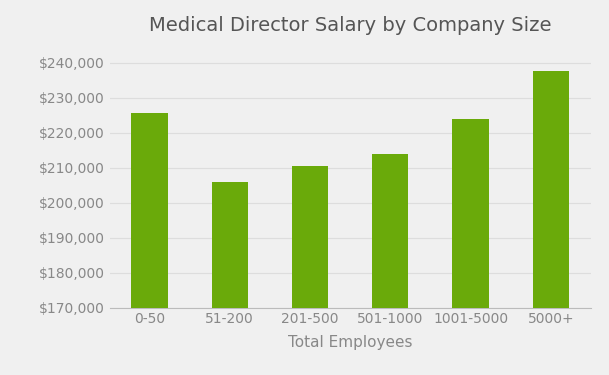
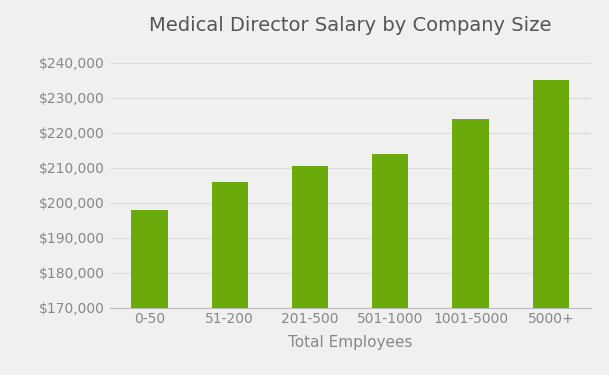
0-50: $225,500 -> $198,000
5000+: $237,500 -> $235,000
